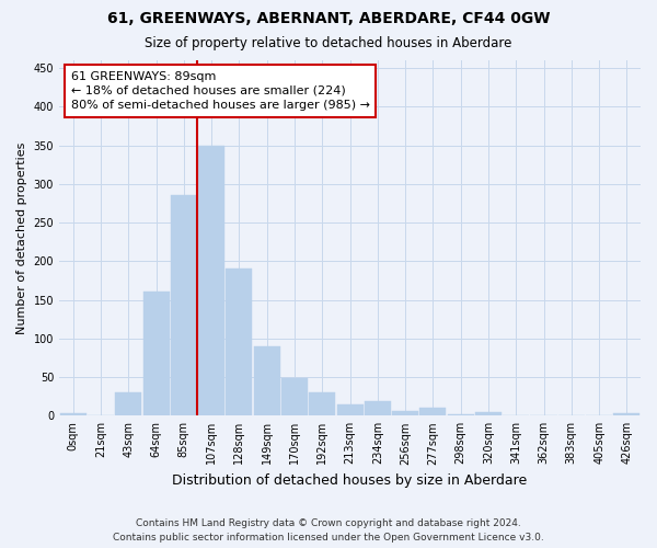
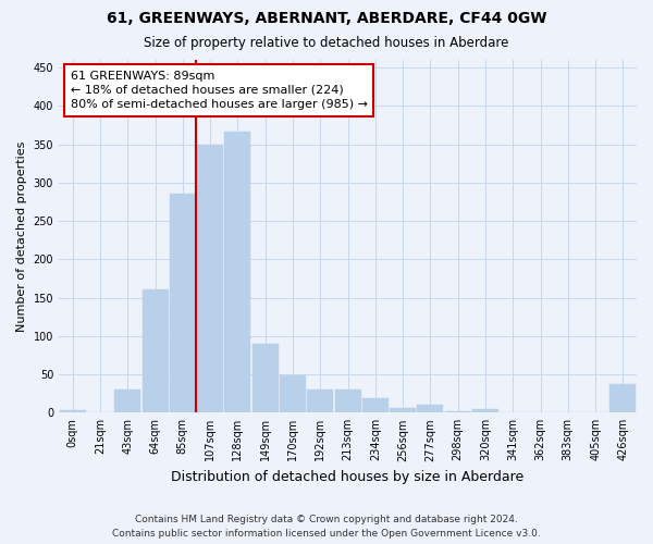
128sqm: 191 -> 366
213sqm: 15 -> 30
426sqm: 3 -> 38
